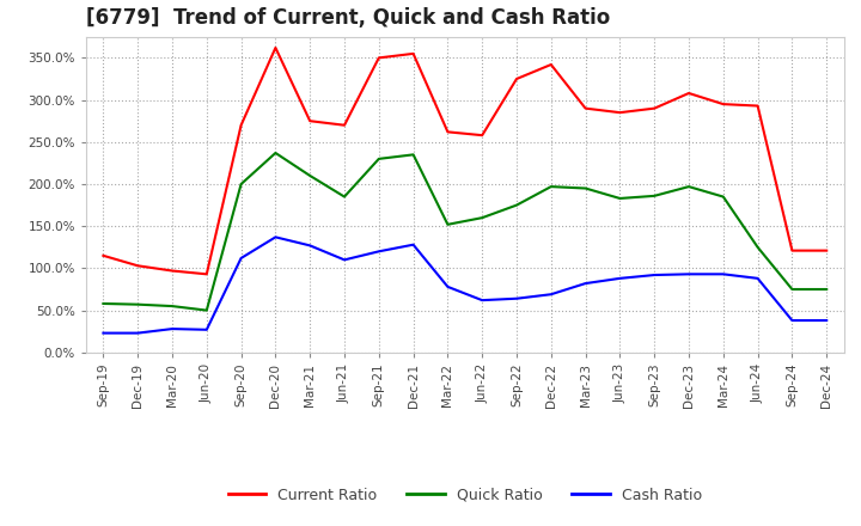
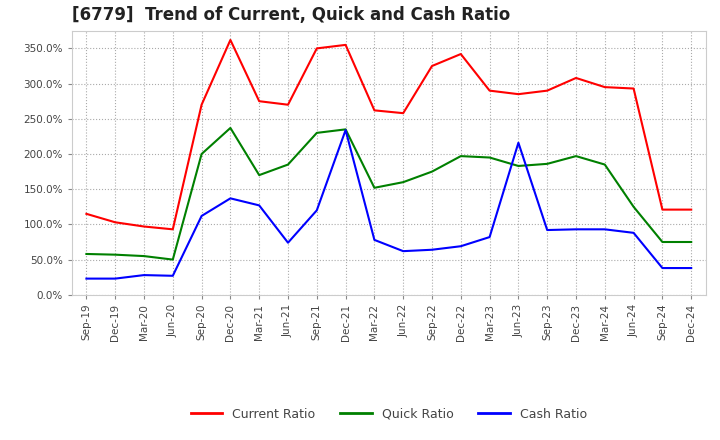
Quick Ratio/Mar-21: 210% -> 170%
Cash Ratio/Jun-21: 110% -> 74%
Cash Ratio/Dec-21: 128% -> 234%
Cash Ratio/Jun-23: 88% -> 216%
